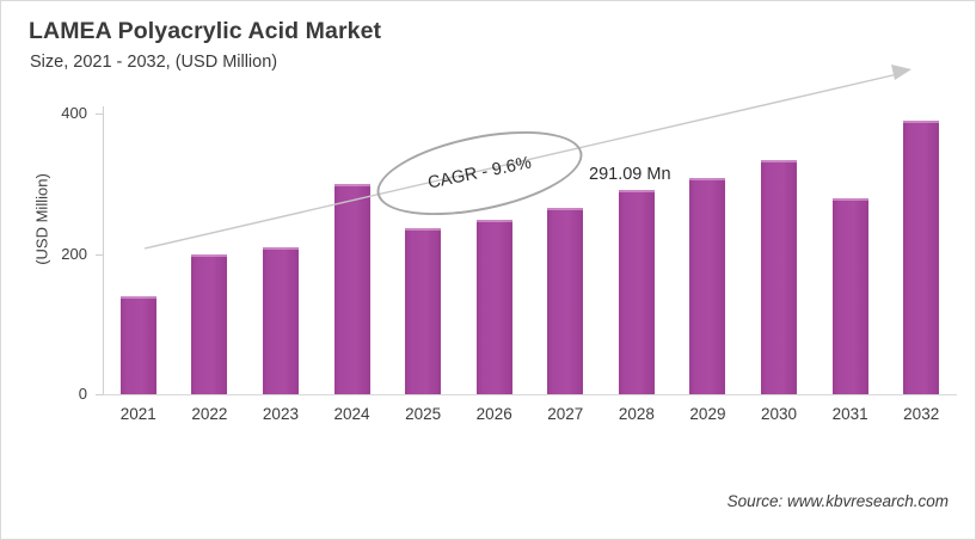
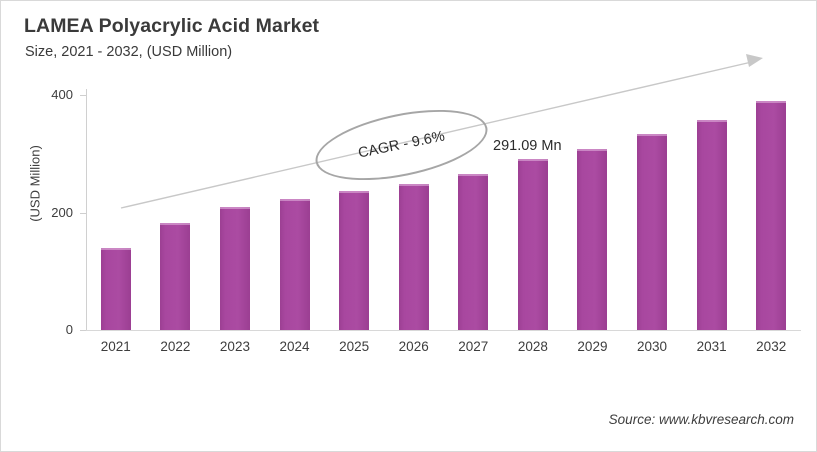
2022: 200 -> 180
2024: 300 -> 220
2031: 280 -> 360
